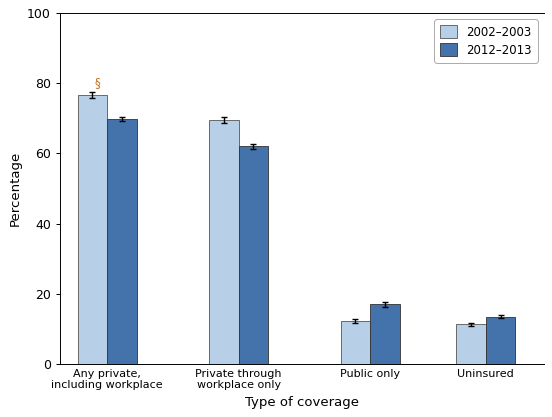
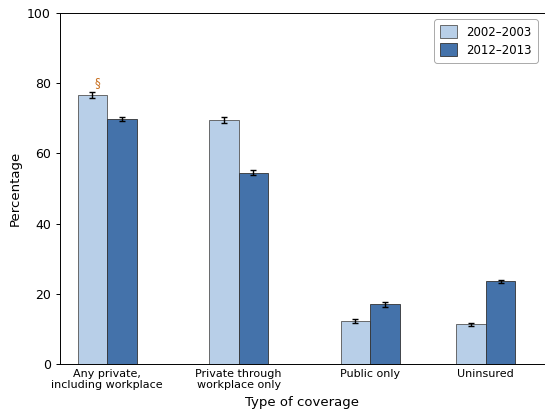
2012–2013/Private through workplace only: 62.0 -> 54.5
2012–2013/Uninsured: 13.4 -> 23.5
